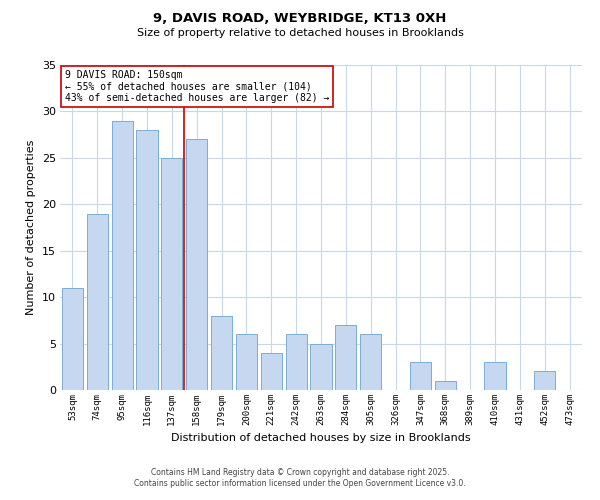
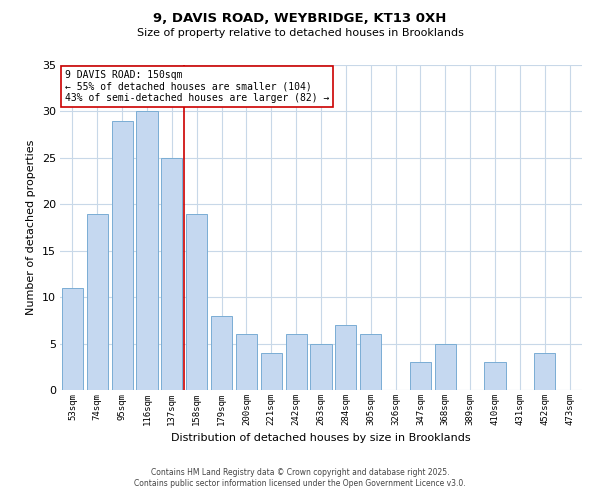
116sqm: 28 -> 30
158sqm: 27 -> 19
368sqm: 1 -> 5
452sqm: 2 -> 4
